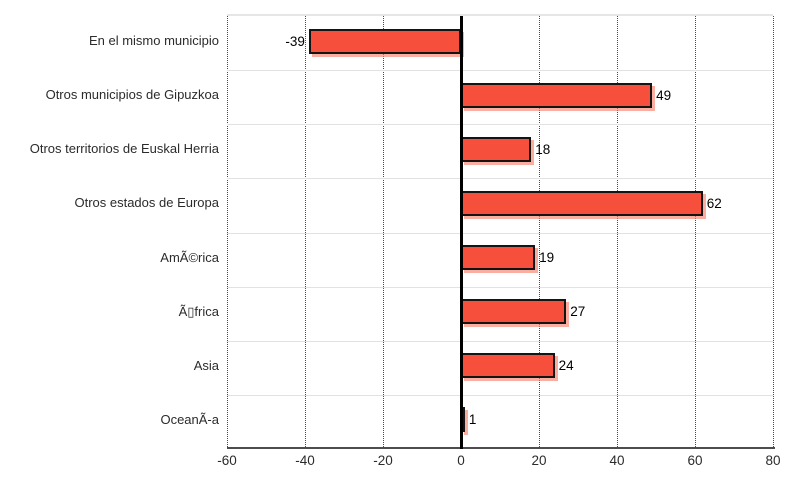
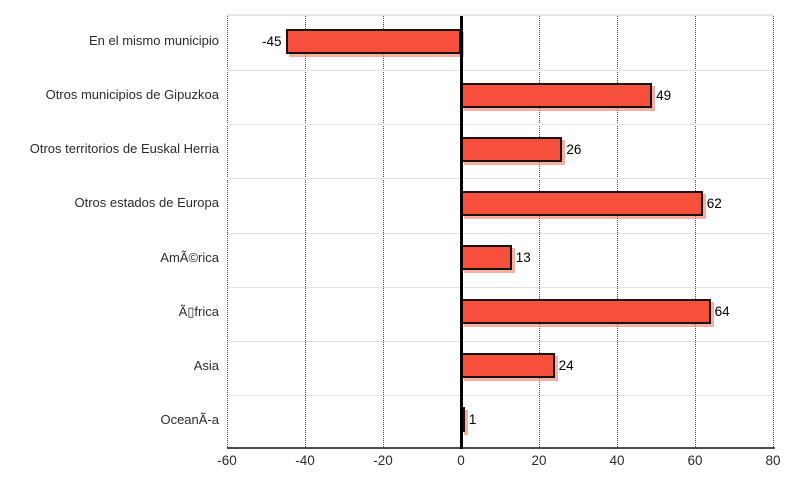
En el mismo municipio: -39 -> -45
Otros territorios de Euskal Herria: 18 -> 26
AmÃ©rica: 19 -> 13
Ã▯frica: 27 -> 64
